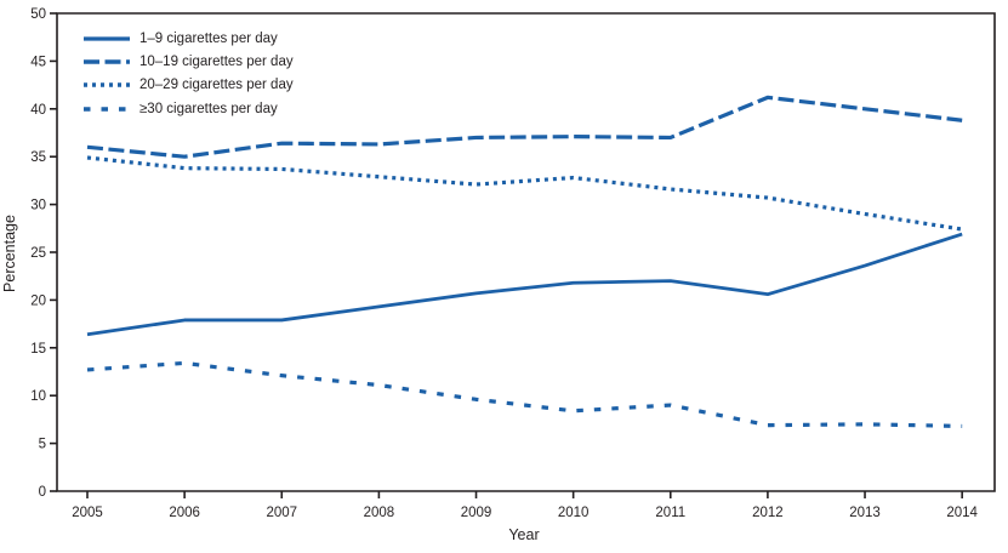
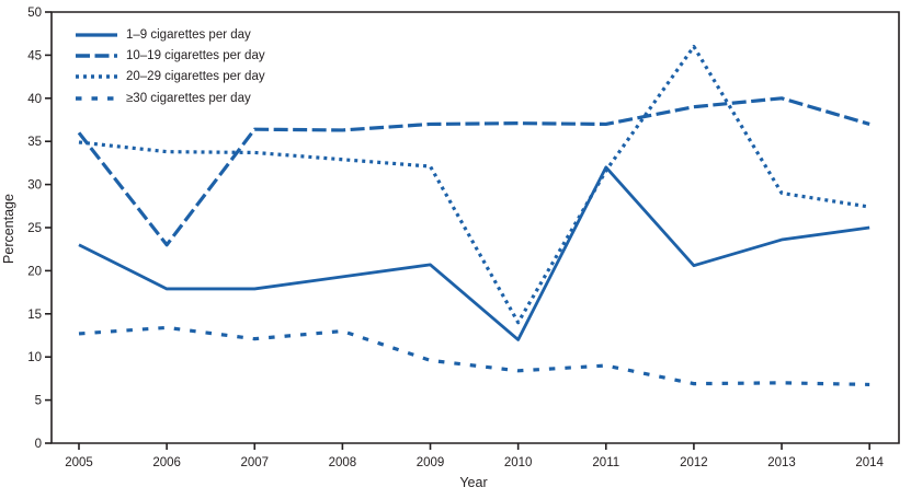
1–9 cigarettes per day/2005: 16 -> 23
10–19 cigarettes per day/2006: 35 -> 23
≥30 cigarettes per day/2008: 11 -> 13
1–9 cigarettes per day/2010: 22 -> 12
20–29 cigarettes per day/2010: 33 -> 14
1–9 cigarettes per day/2011: 22 -> 32
10–19 cigarettes per day/2012: 41 -> 39
20–29 cigarettes per day/2012: 31 -> 46
1–9 cigarettes per day/2014: 27 -> 25
10–19 cigarettes per day/2014: 39 -> 37
